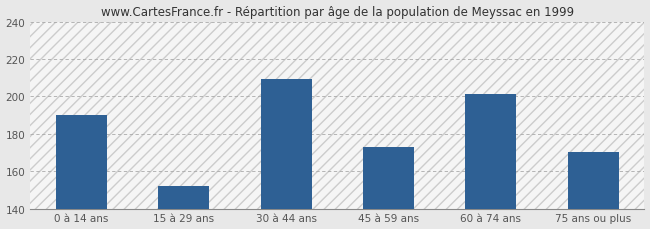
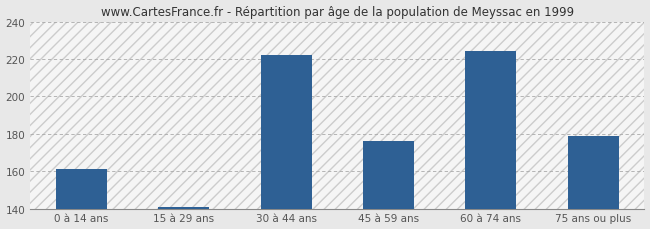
0 à 14 ans: 190 -> 161
15 à 29 ans: 152 -> 141
30 à 44 ans: 209 -> 222
45 à 59 ans: 173 -> 176
60 à 74 ans: 201 -> 224
75 ans ou plus: 170 -> 179
